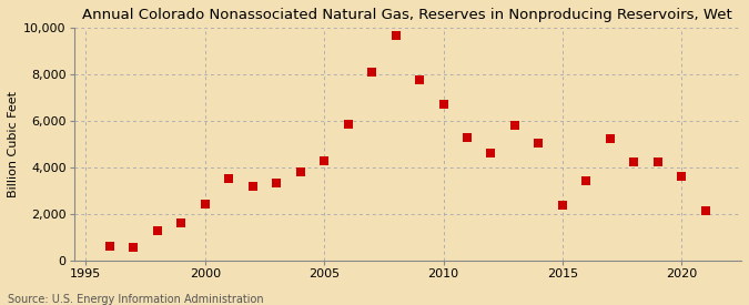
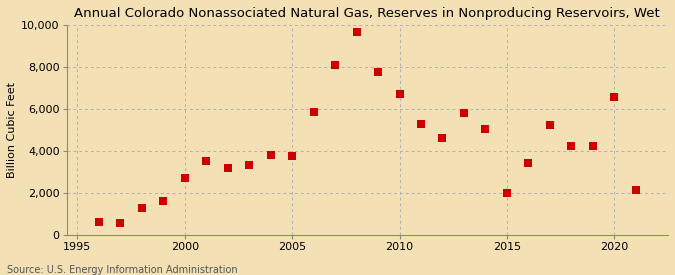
2000: 2,400 -> 2,700
2005: 4,280 -> 3,750
2015: 2,390 -> 2,000
2020: 3,600 -> 6,550
